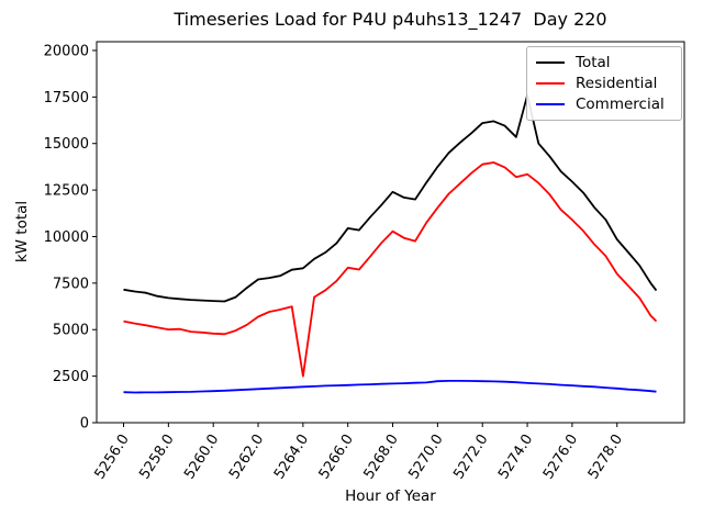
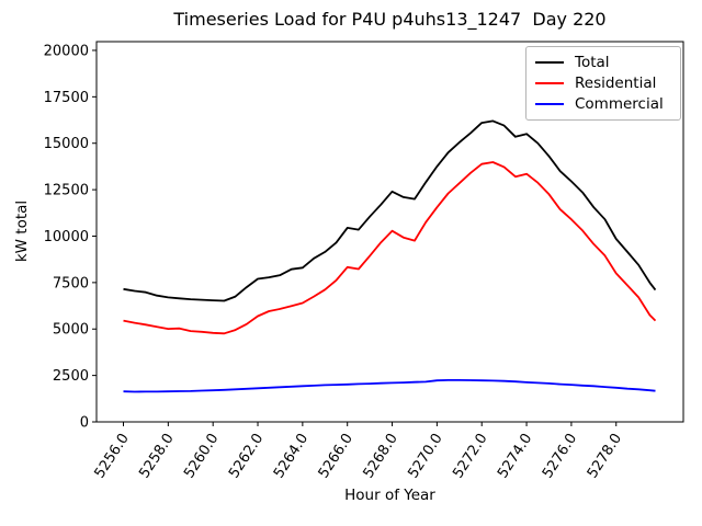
Residential/5264.0: 2500 -> 6400
Total/5274.0: 17600 -> 15500
